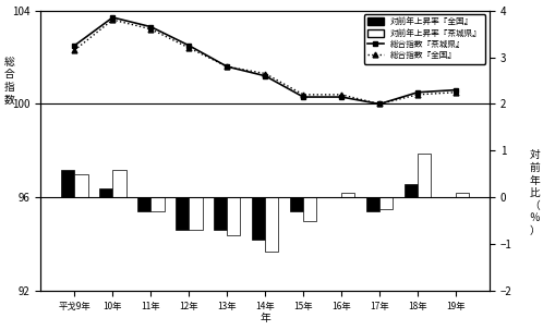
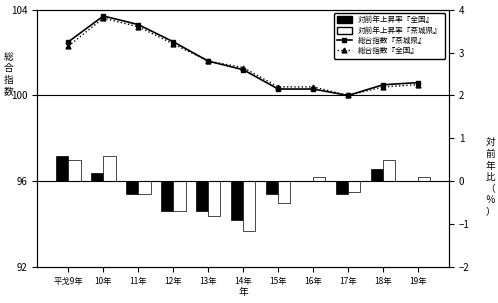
対前年上昇率『茶城県』/18年: 0.95 -> 0.50
